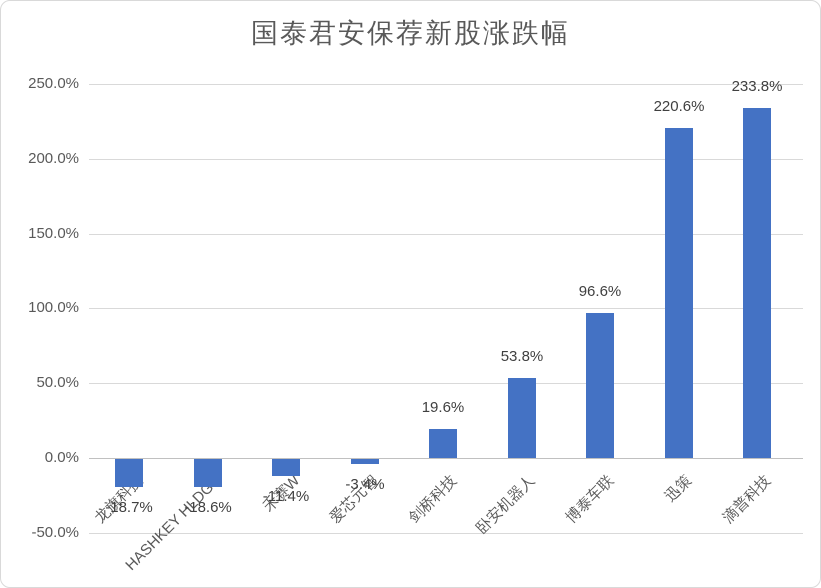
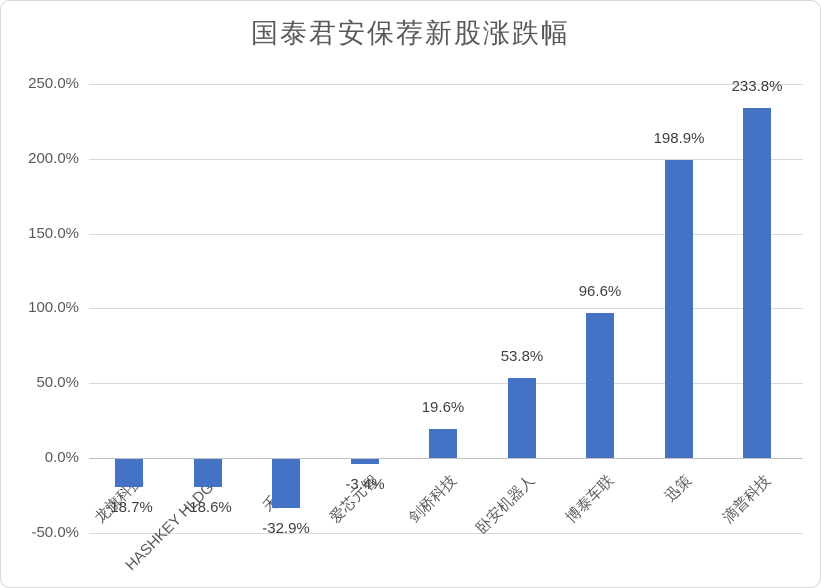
禾赛W: -11.4% -> -32.9%
迅策: 220.6% -> 198.9%
